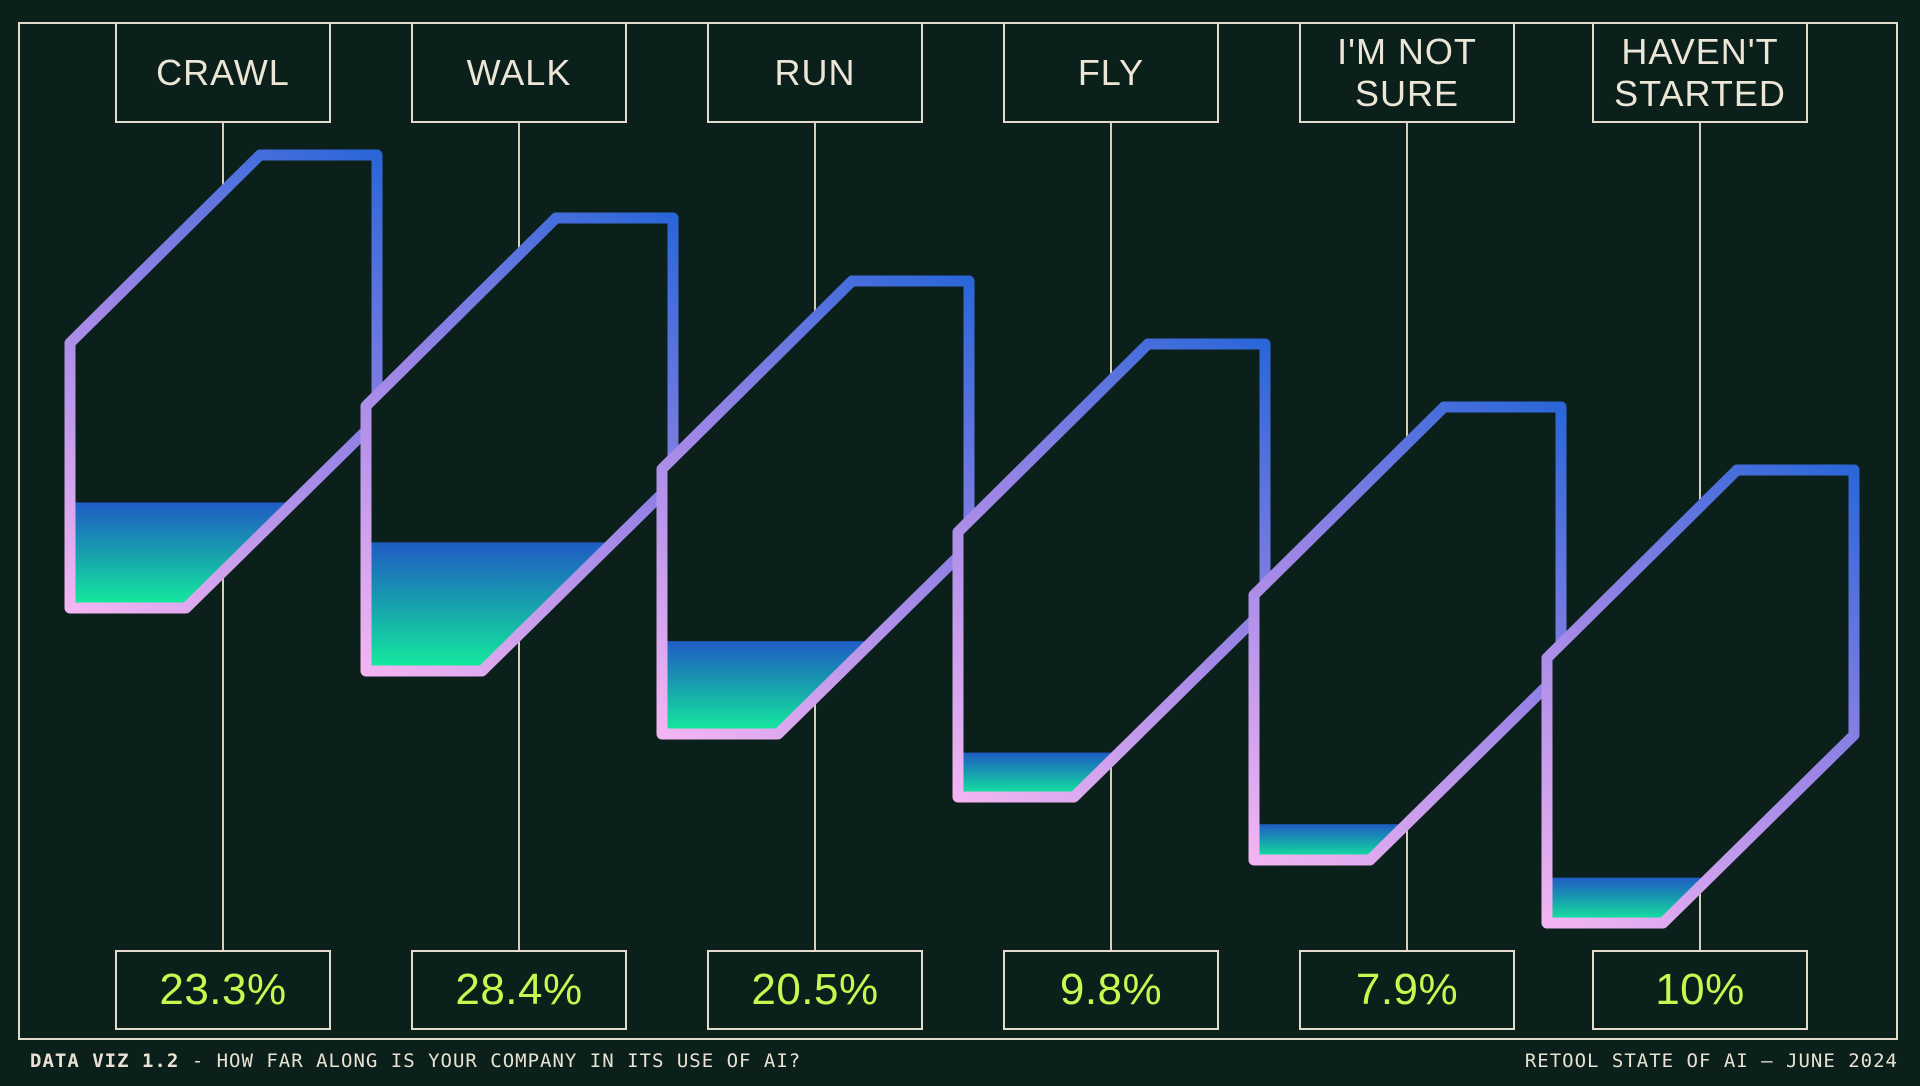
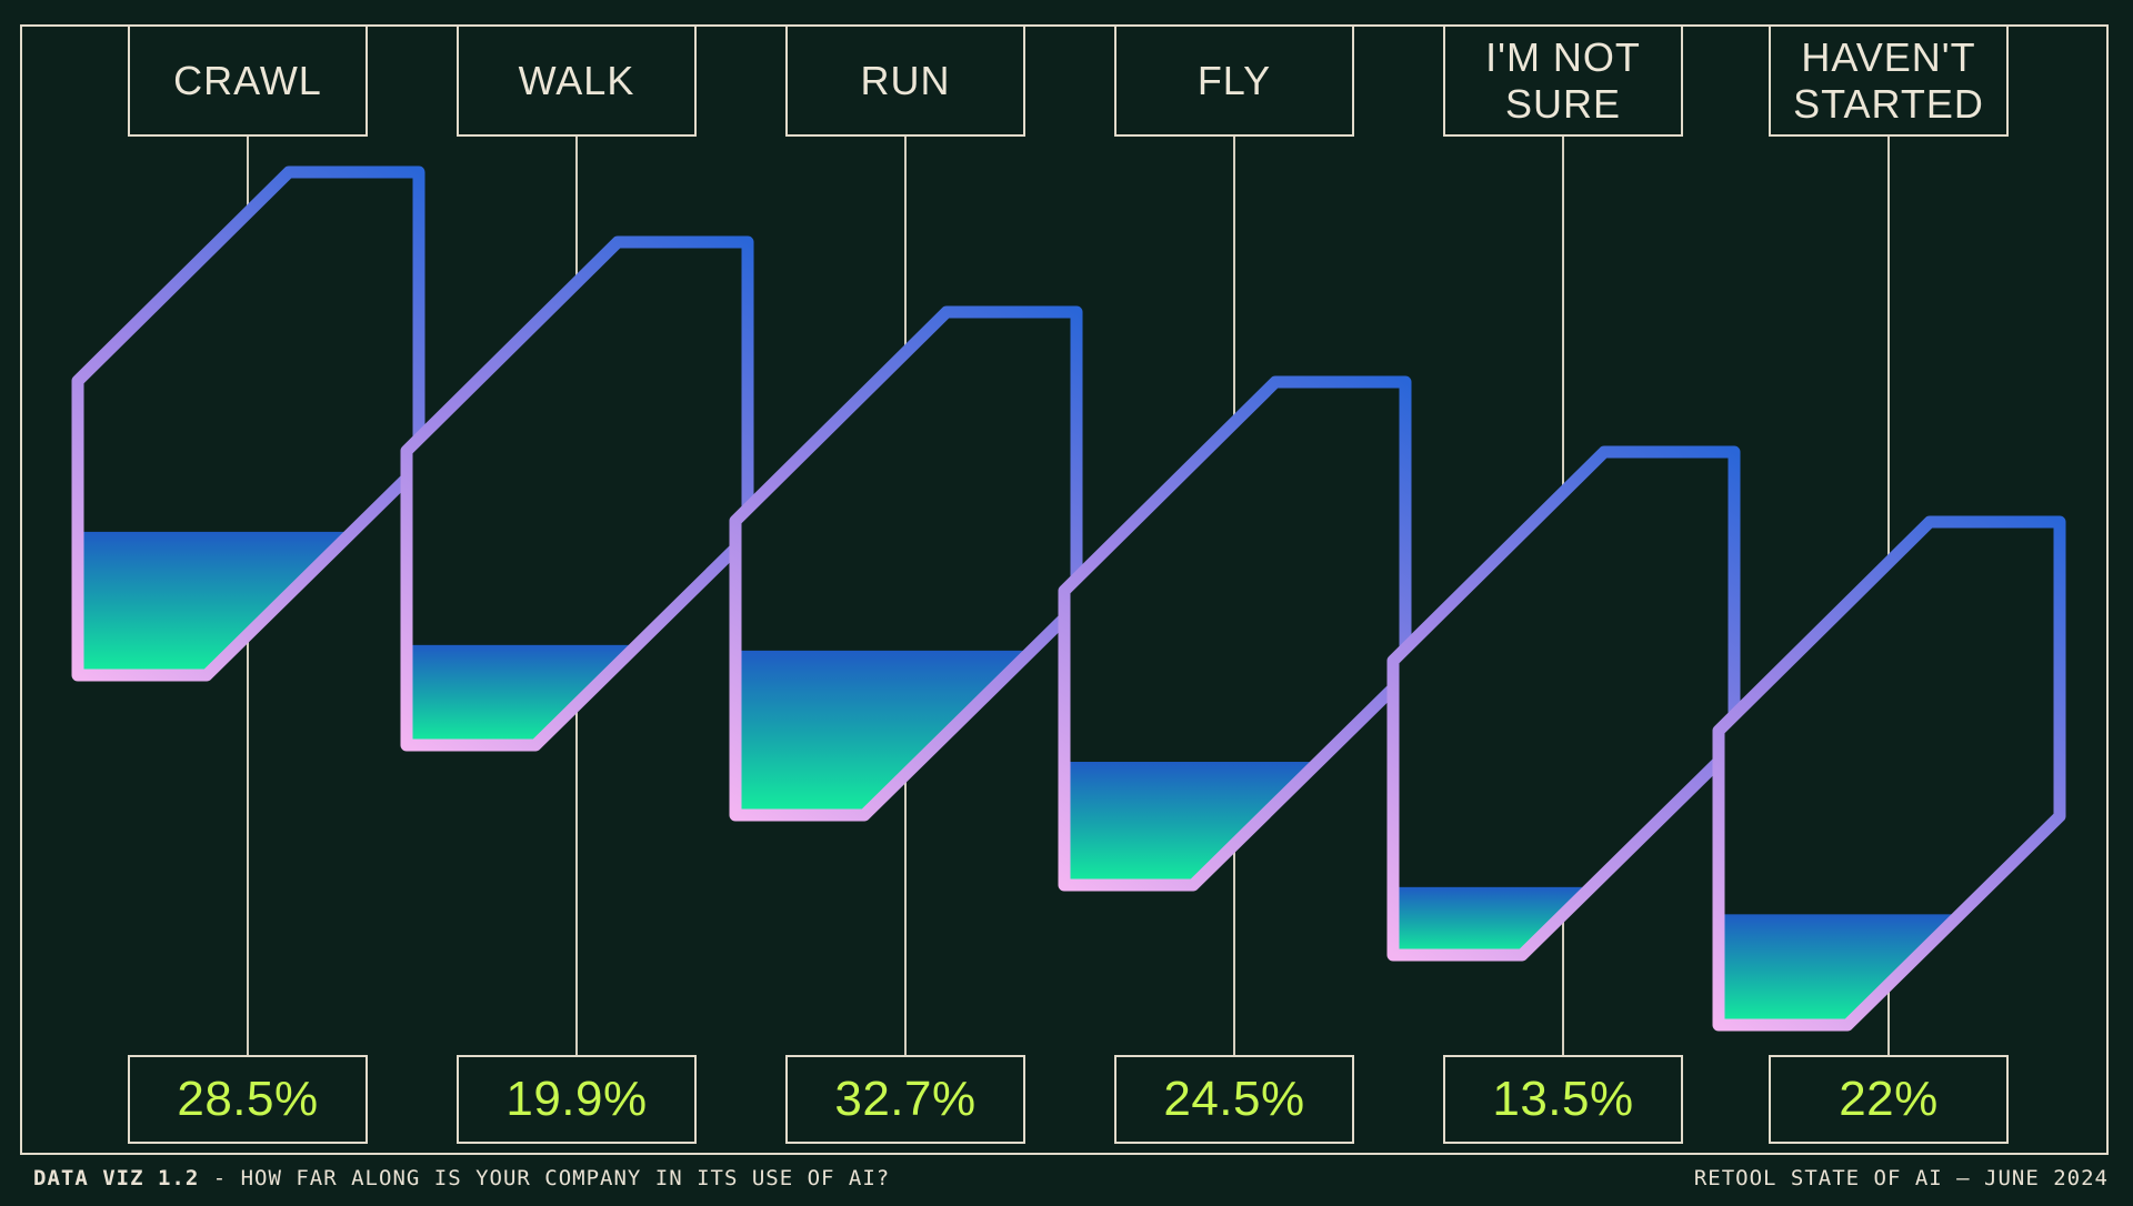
CRAWL: 23.3% -> 28.5%
WALK: 28.4% -> 19.9%
RUN: 20.5% -> 32.7%
FLY: 9.8% -> 24.5%
I'M NOT SURE: 7.9% -> 13.5%
HAVEN'T STARTED: 10% -> 22%
